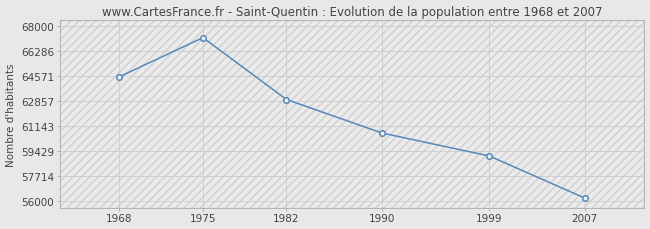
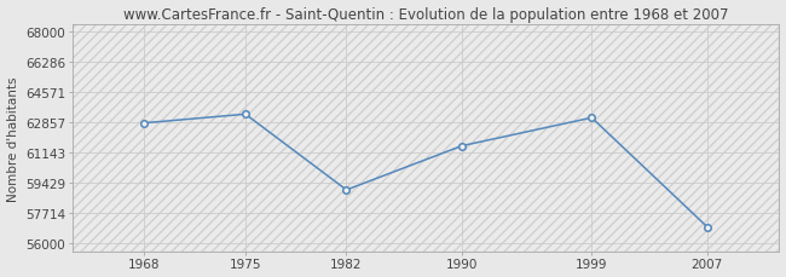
1968: 64500 -> 62800
1975: 67200 -> 63300
1982: 62900 -> 59000
1990: 60600 -> 61500
1999: 59100 -> 63100
2007: 56200 -> 56900
